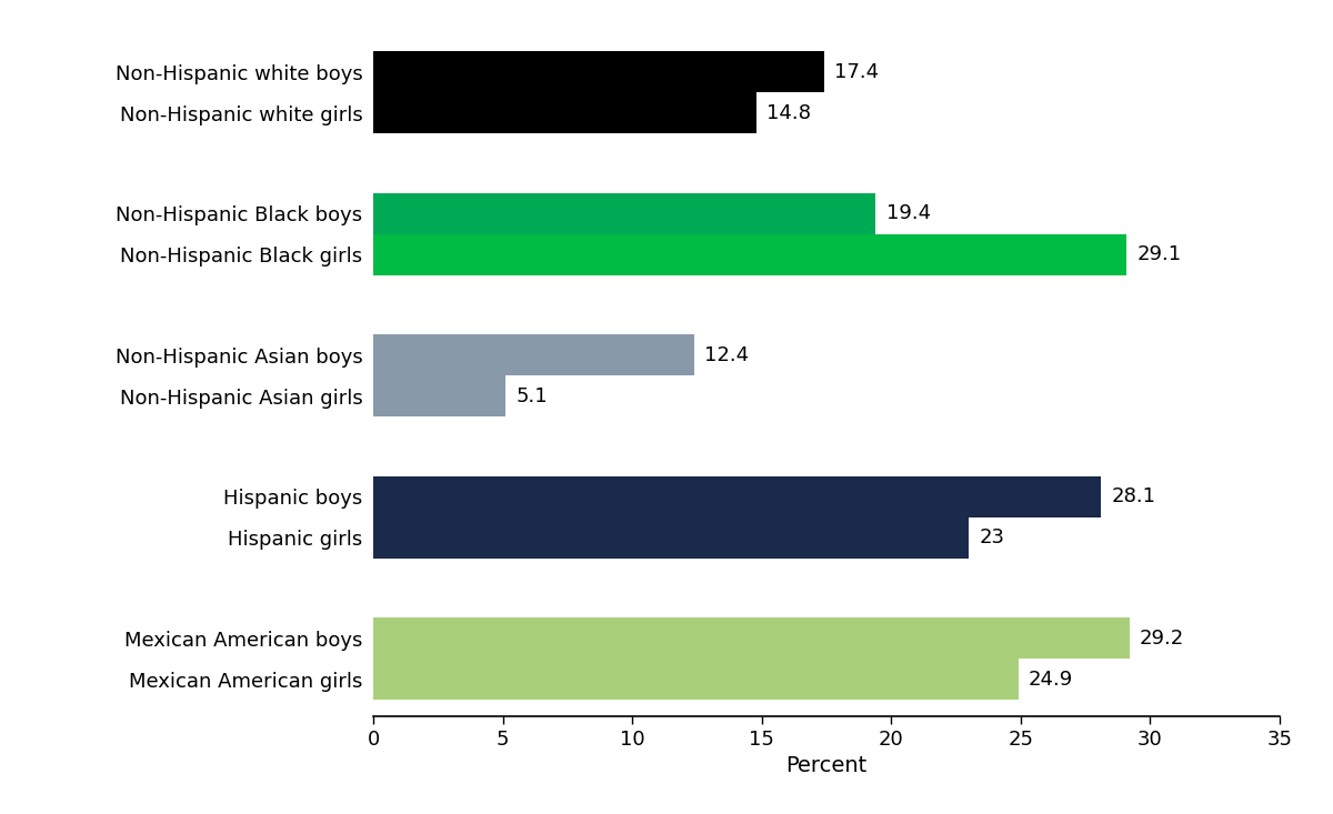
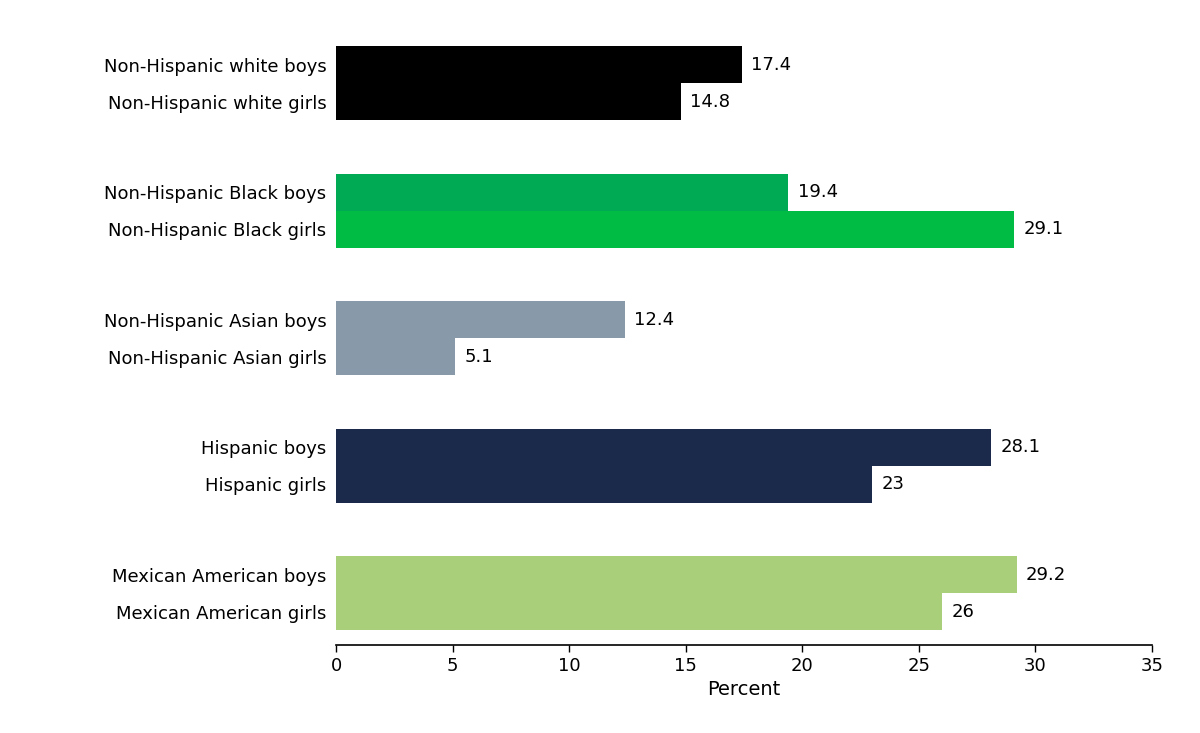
Mexican American girls: 24.9 -> 26
